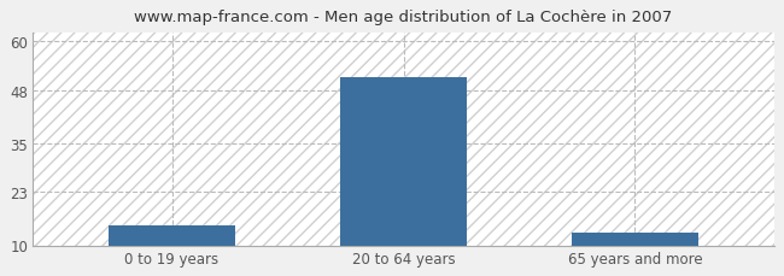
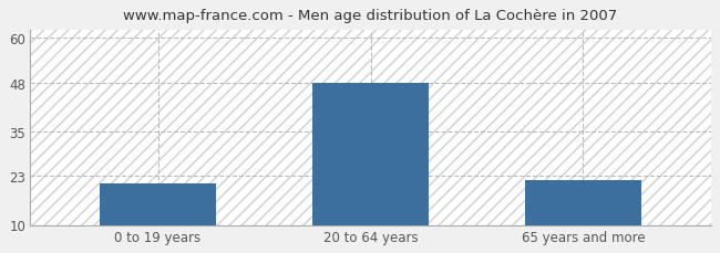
0 to 19 years: 15 -> 21
20 to 64 years: 51 -> 48
65 years and more: 13 -> 22
